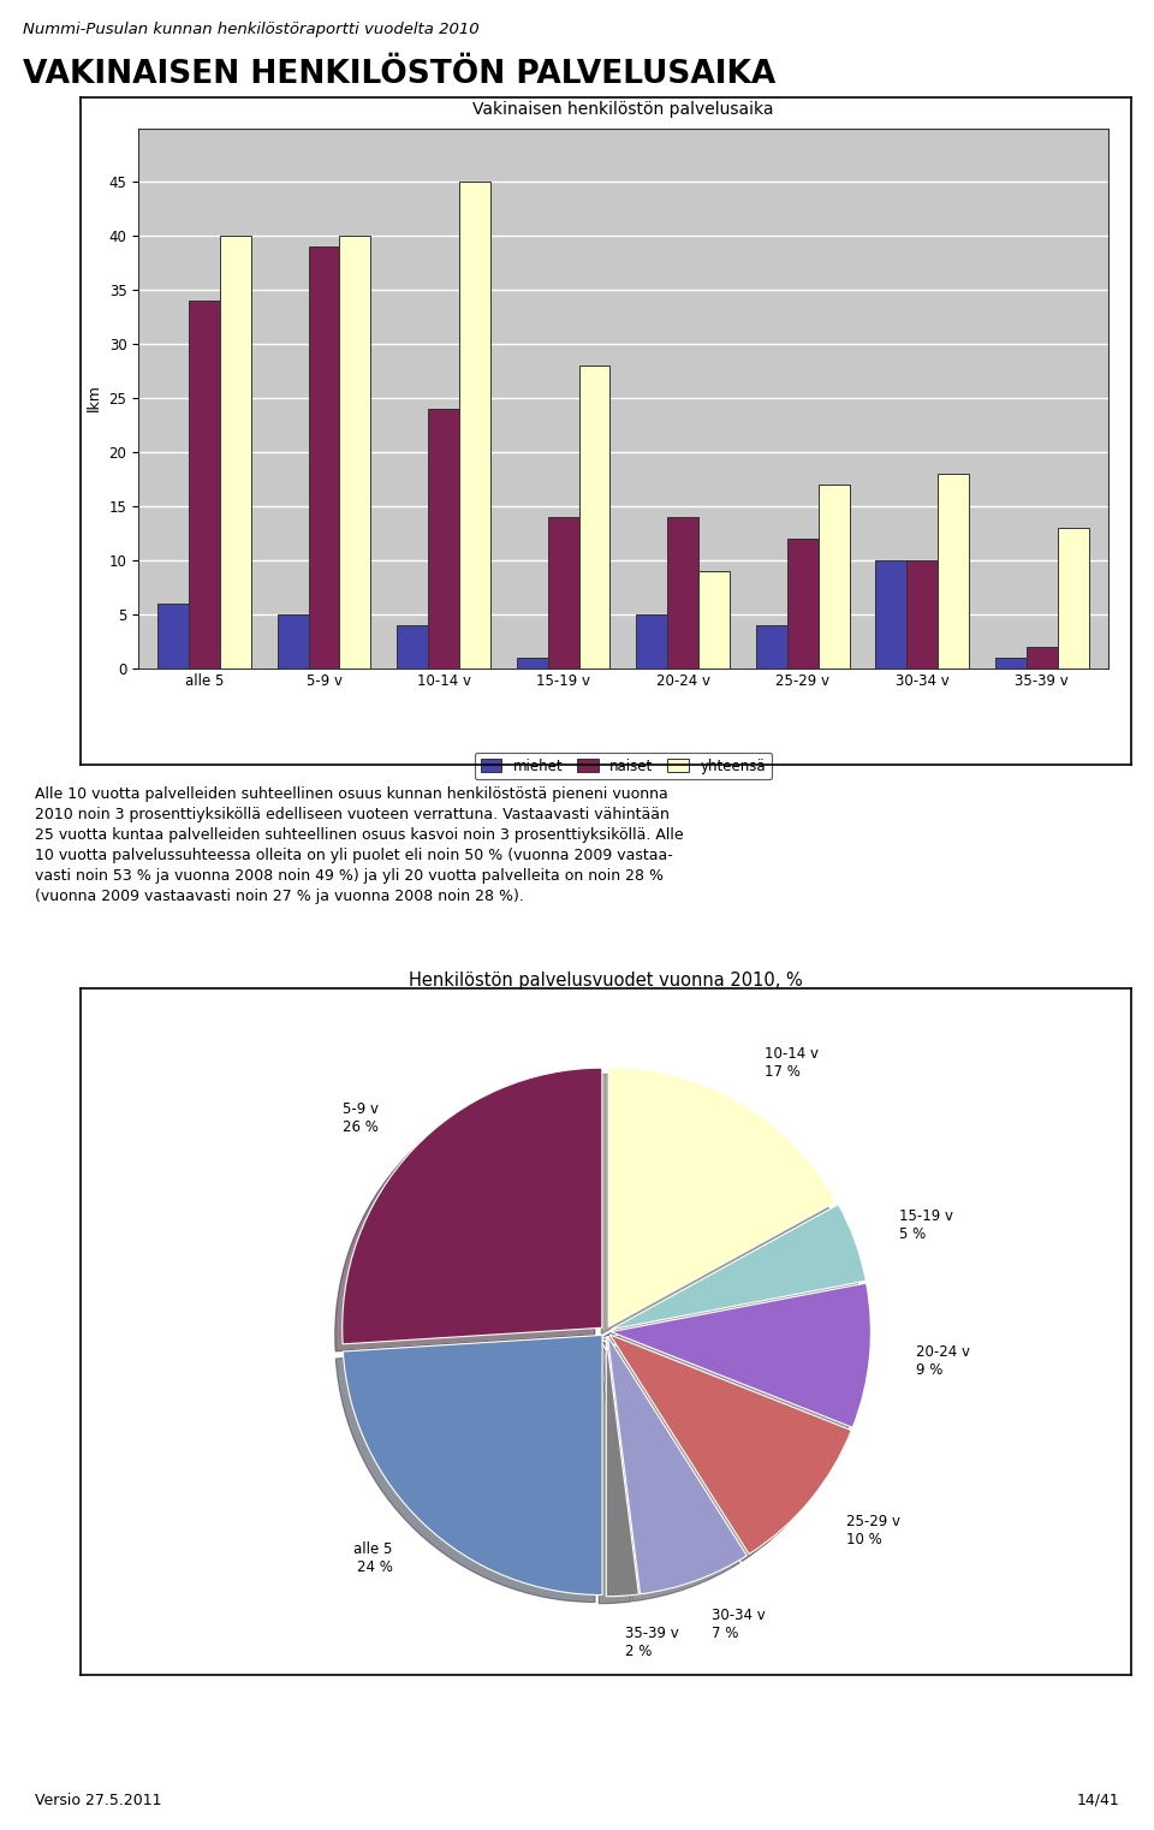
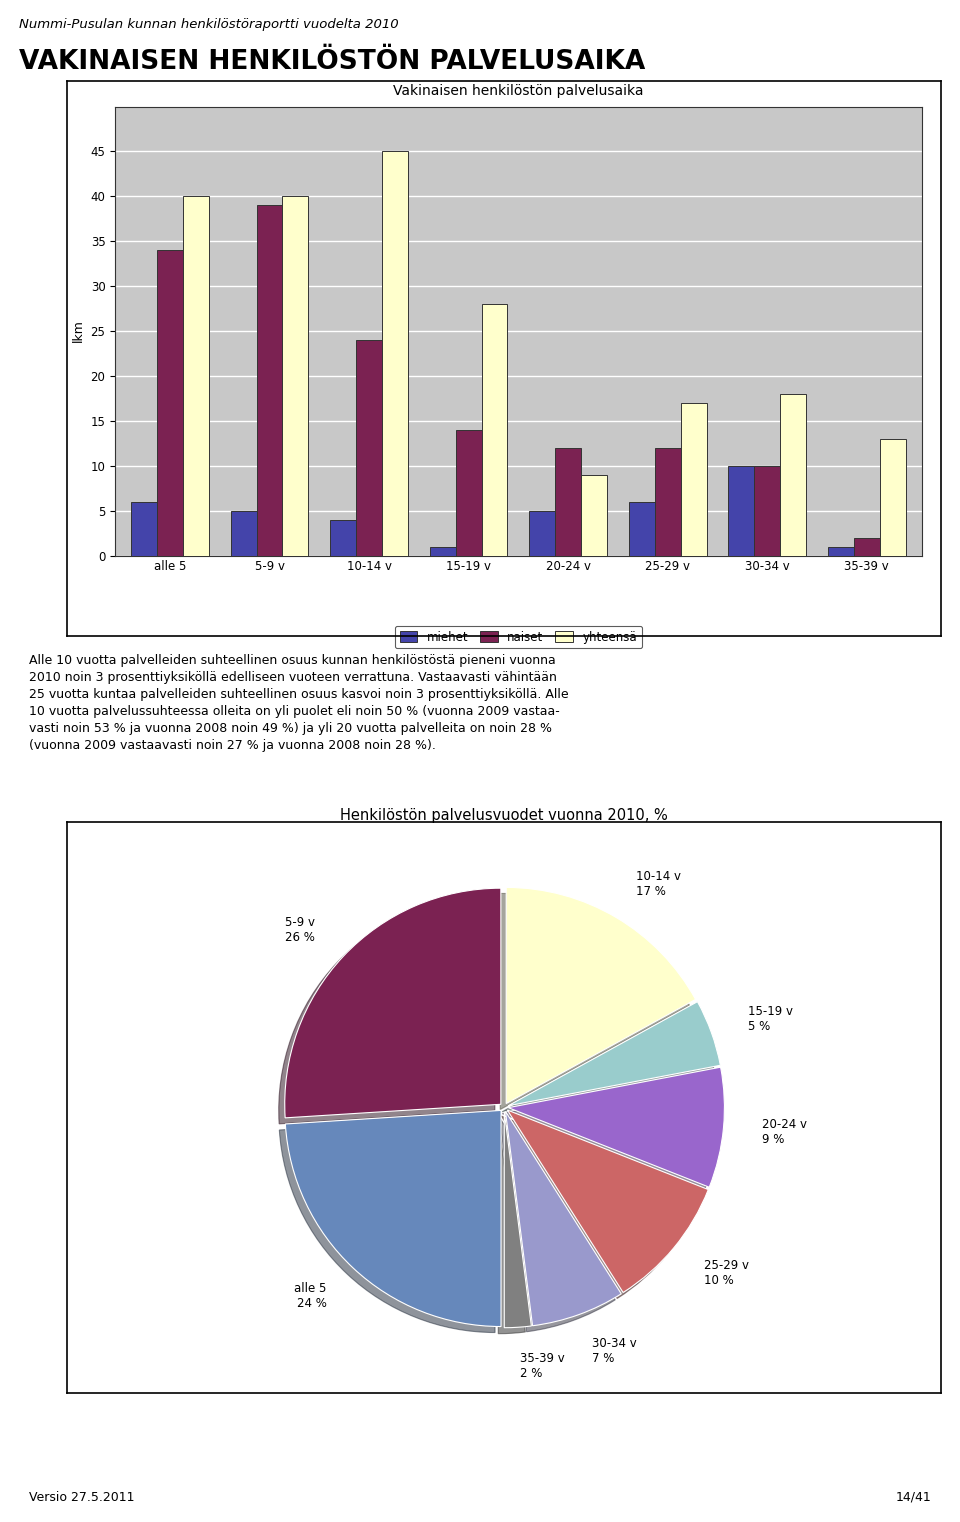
naiset/20-24 v: 14 -> 12
miehet/25-29 v: 4 -> 6
